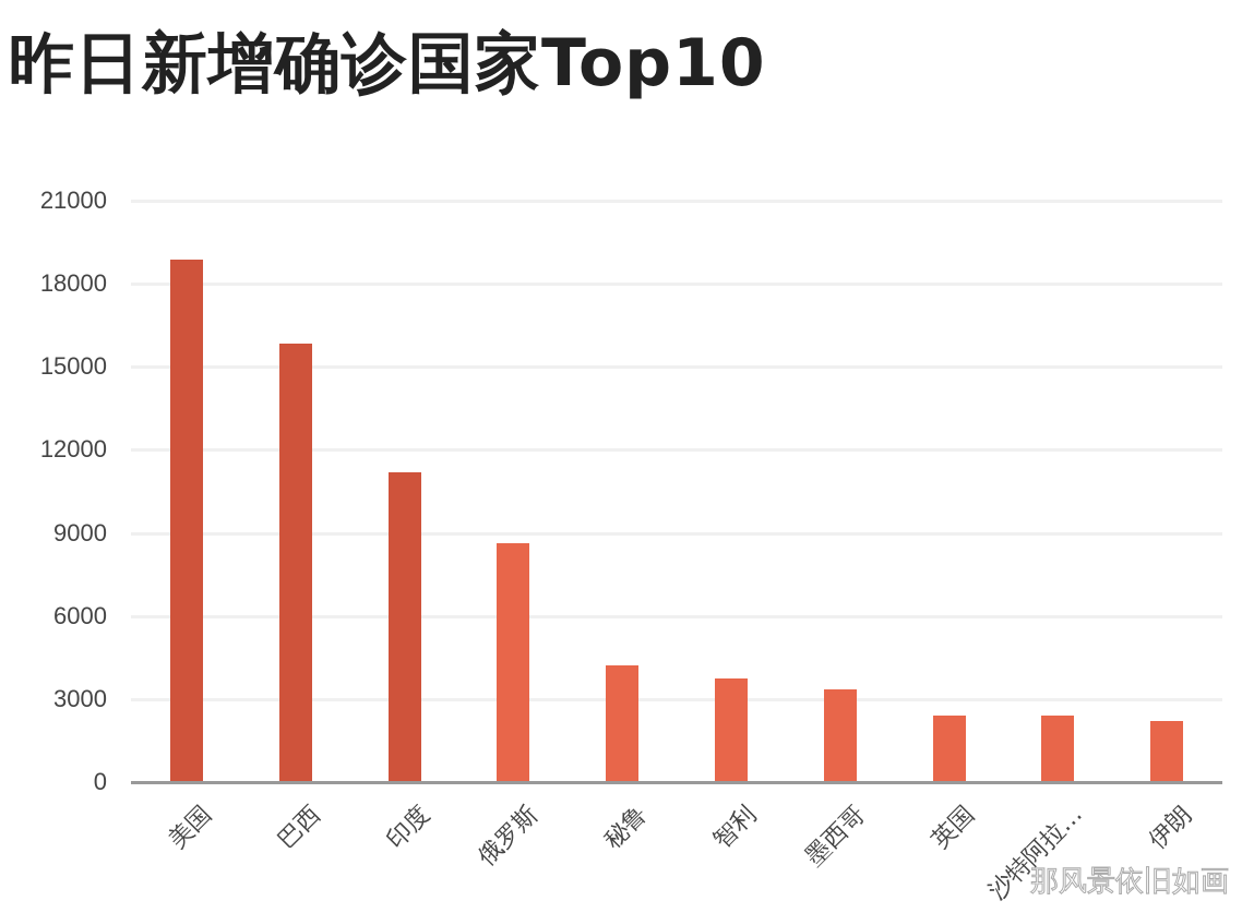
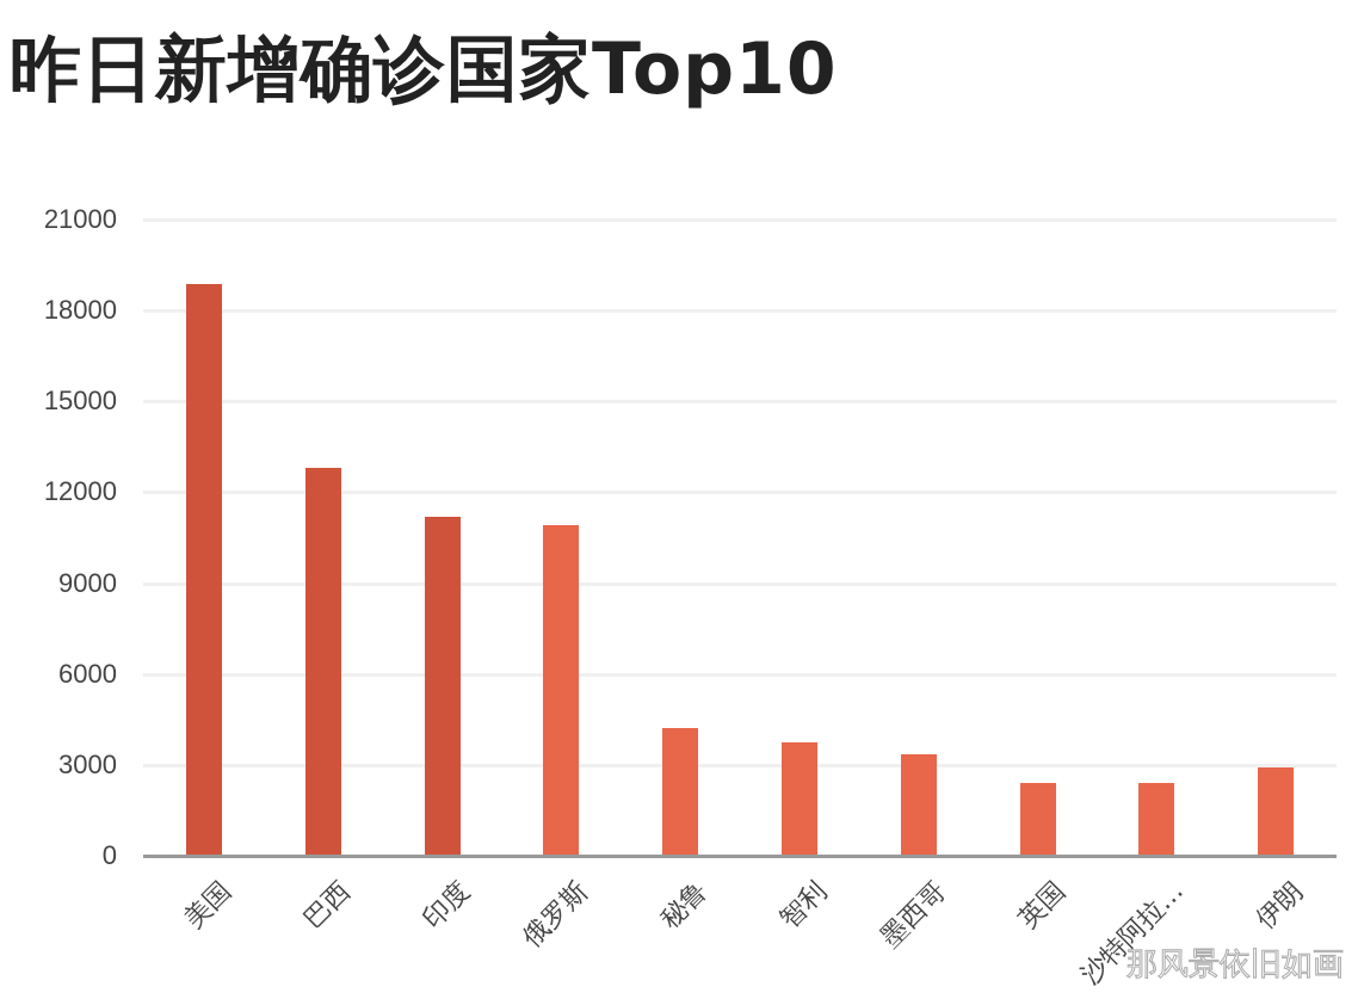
巴西: 15800 -> 12800
俄罗斯: 8600 -> 10900
伊朗: 2200 -> 2900
